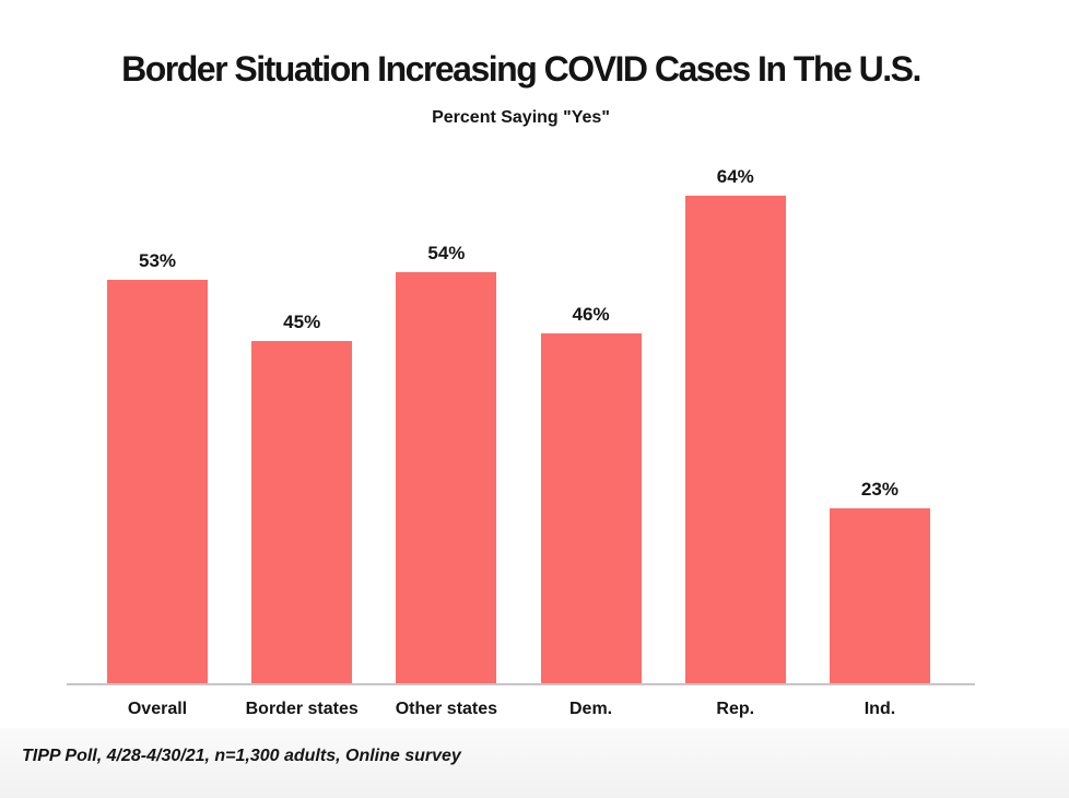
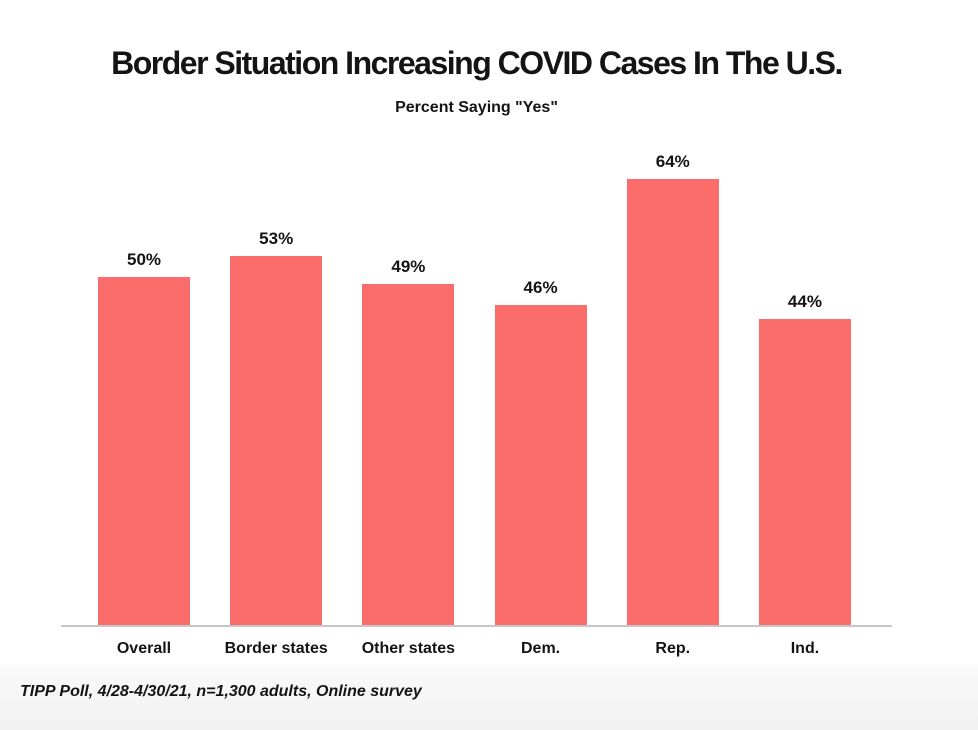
Overall: 53% -> 50%
Border states: 45% -> 53%
Other states: 54% -> 49%
Ind.: 23% -> 44%
